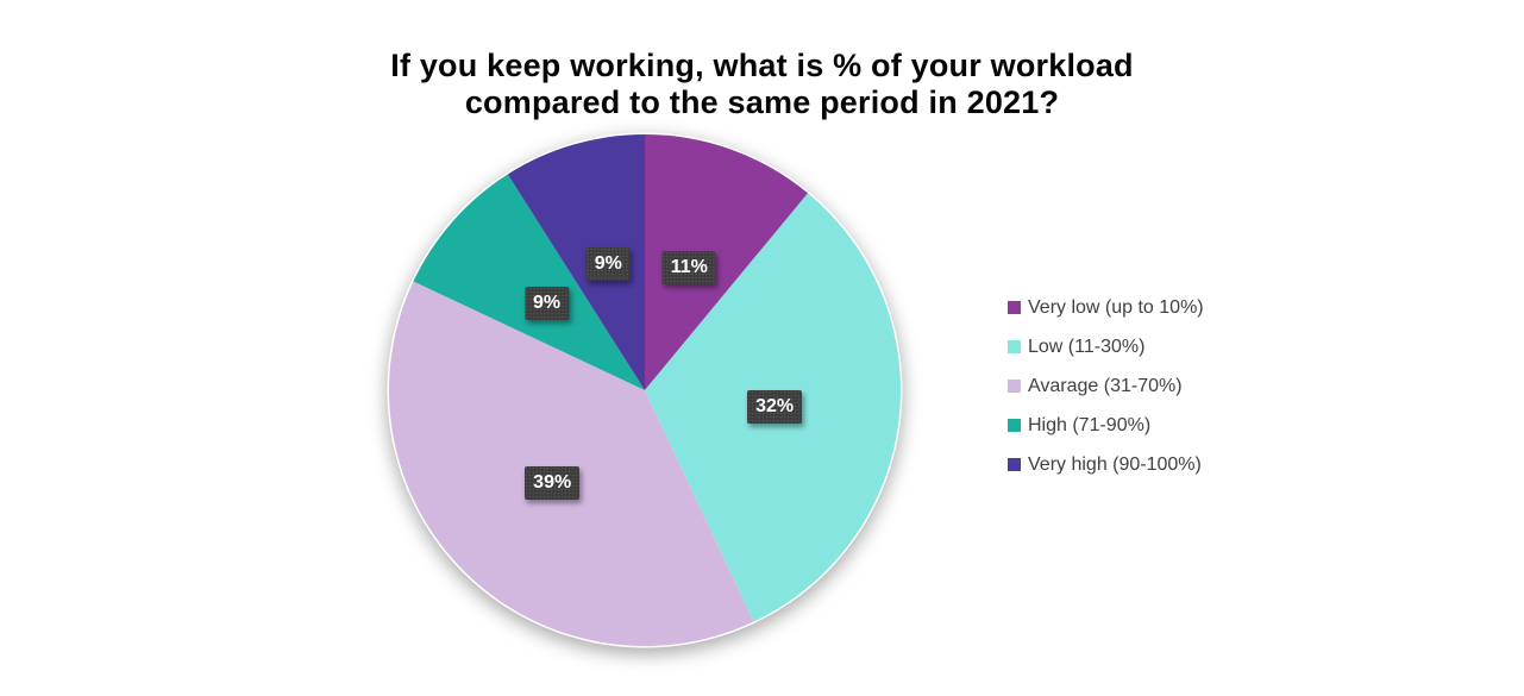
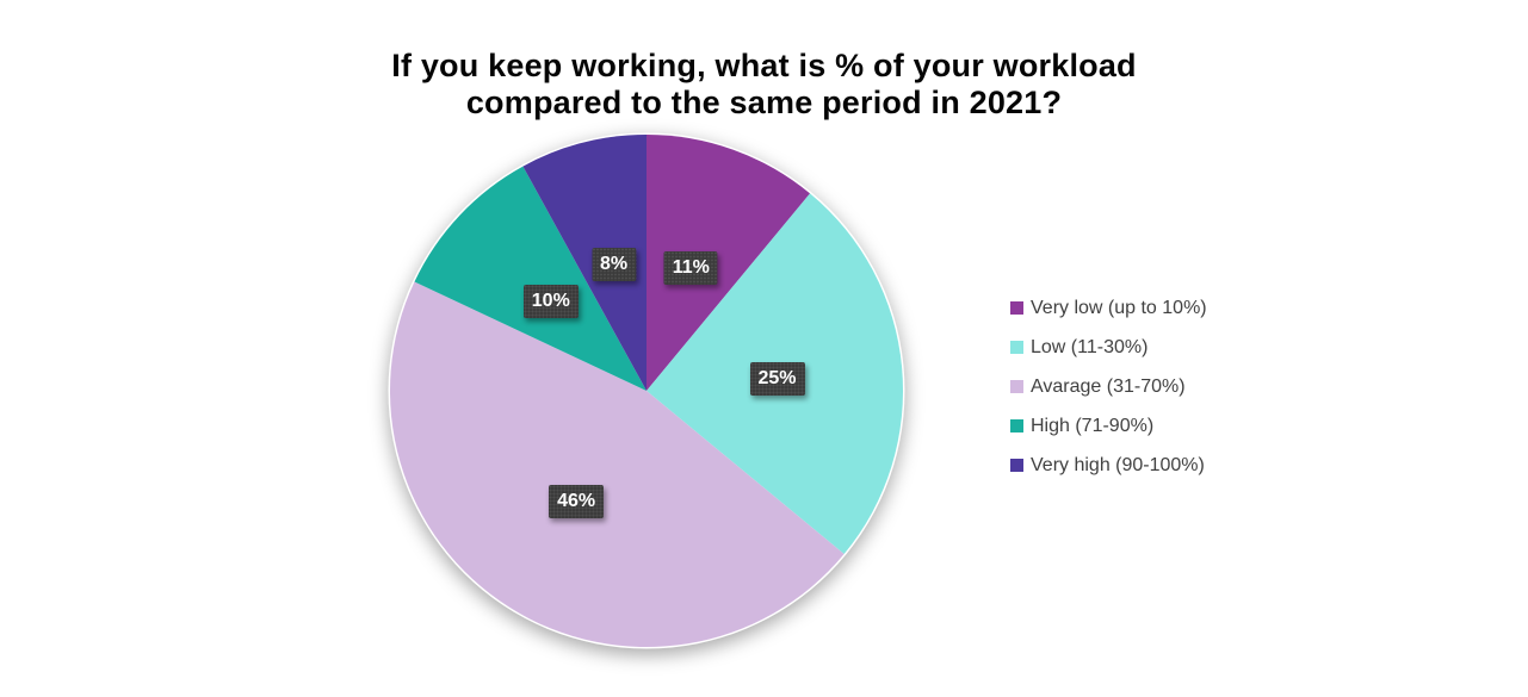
Low (11-30%): 32% -> 25%
Avarage (31-70%): 39% -> 46%
High (71-90%): 9% -> 10%
Very high (90-100%): 9% -> 8%
